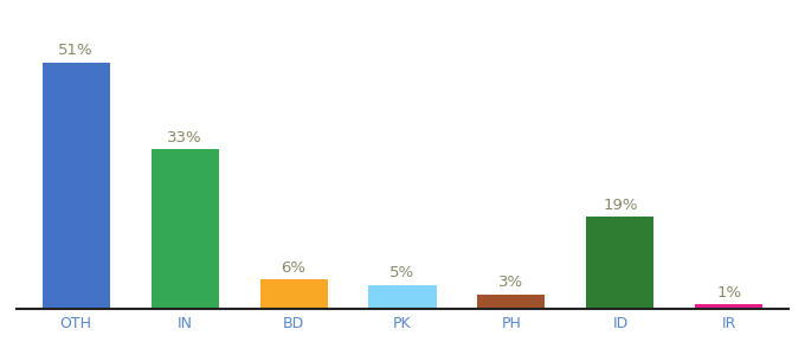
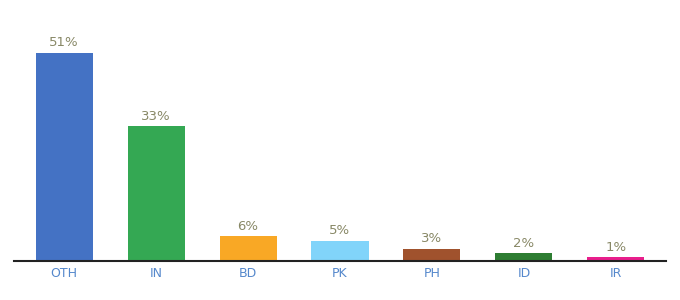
ID: 19% -> 2%
